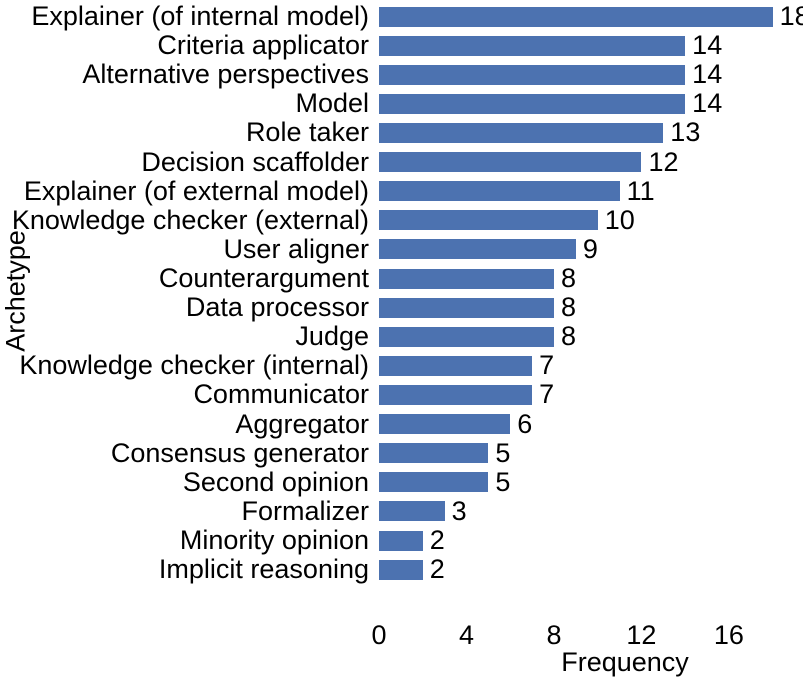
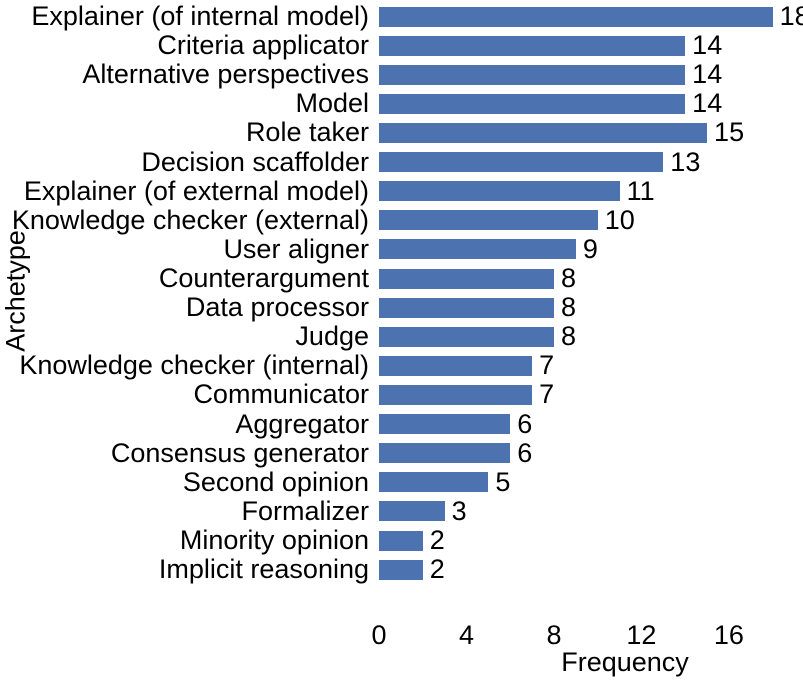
Role taker: 13 -> 15
Decision scaffolder: 12 -> 13
Consensus generator: 5 -> 6
